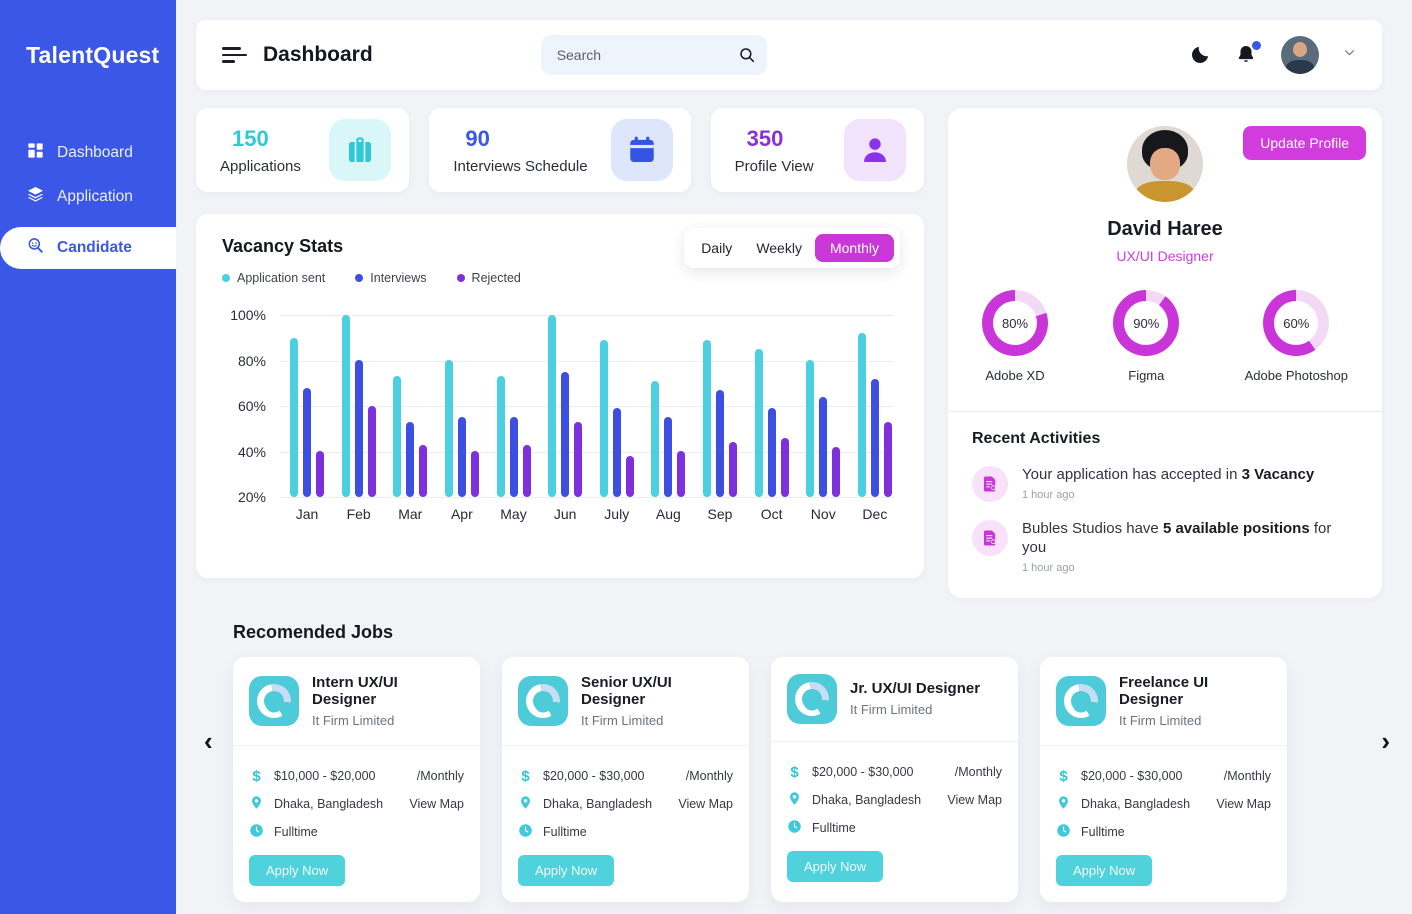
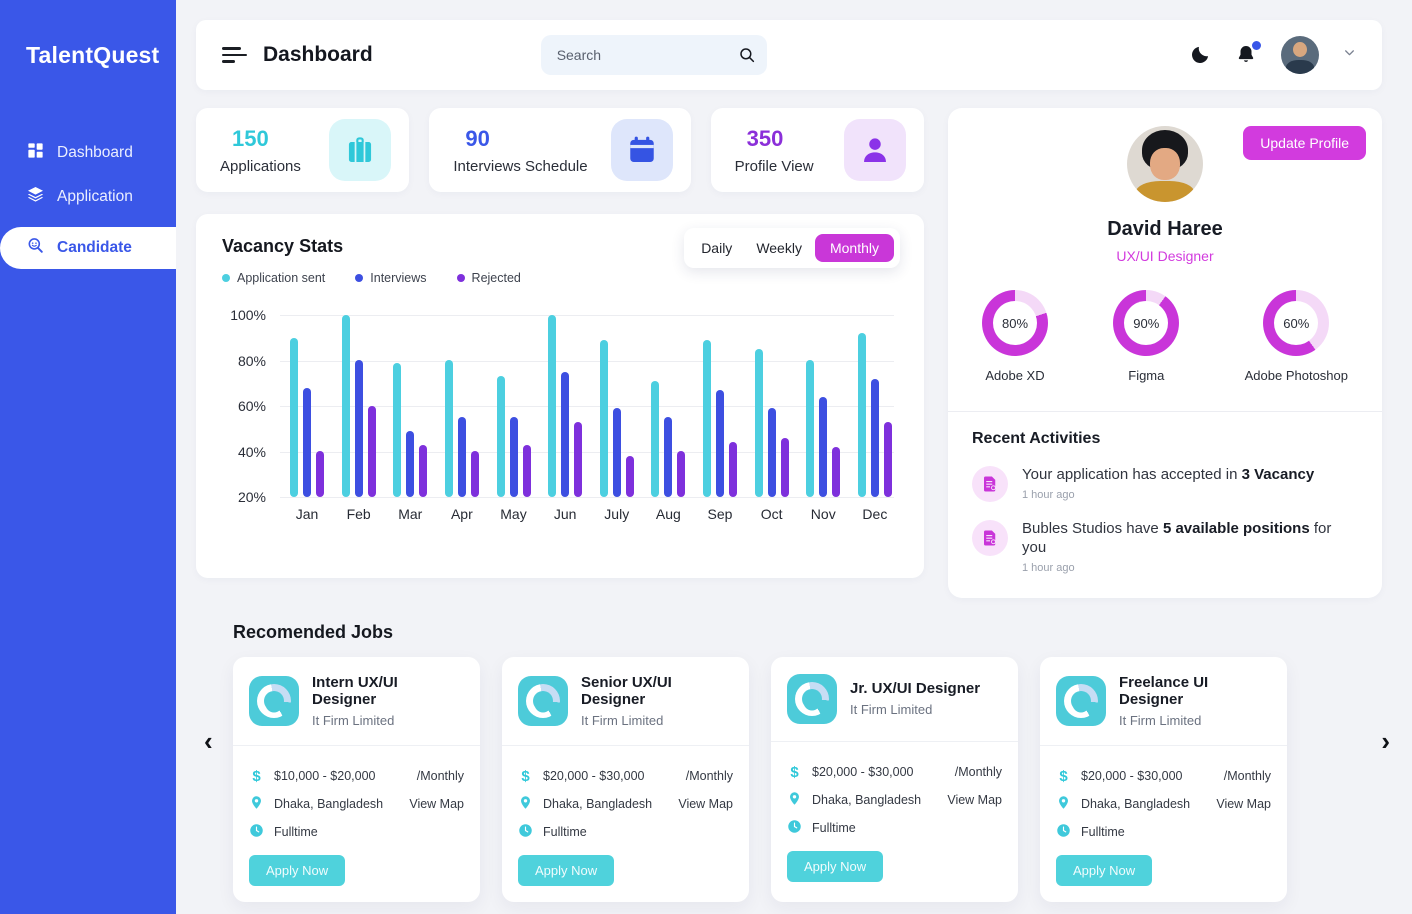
Application sent/Mar: 73% -> 79%
Interviews/Mar: 53% -> 49%
